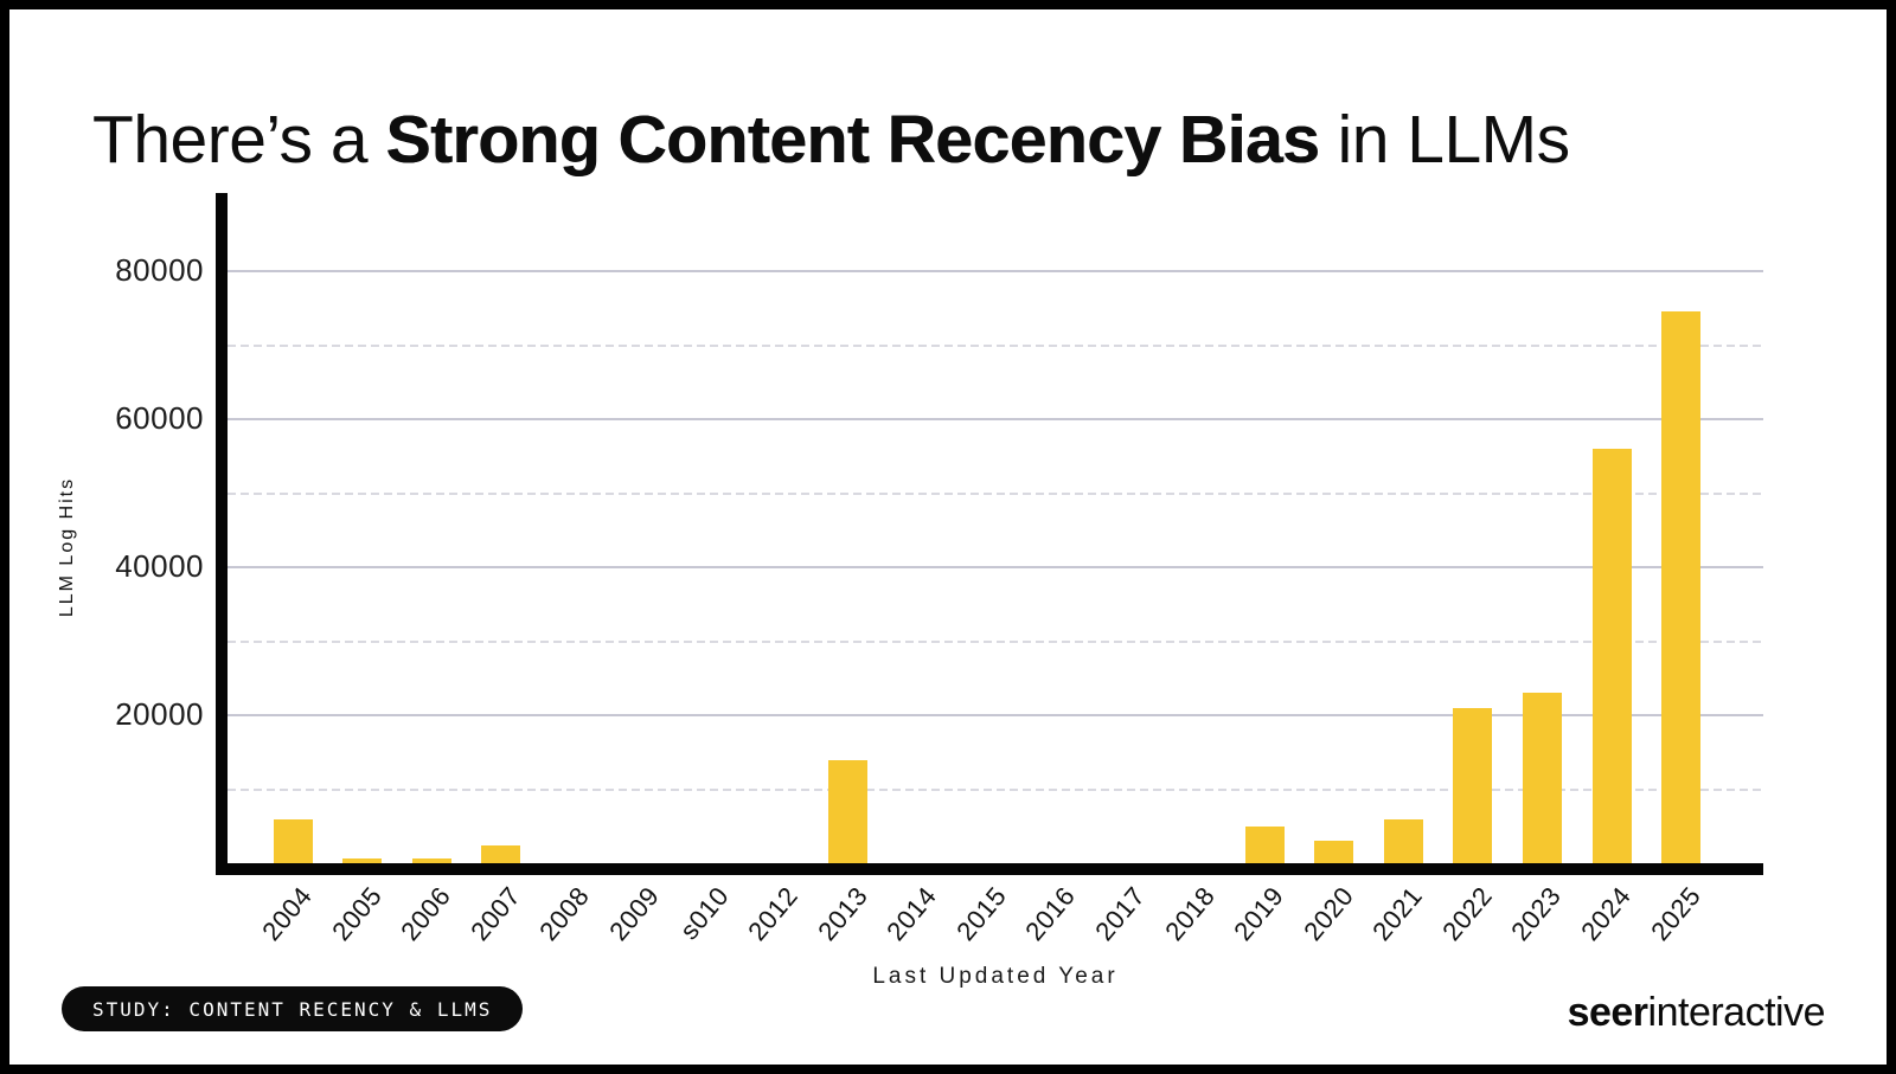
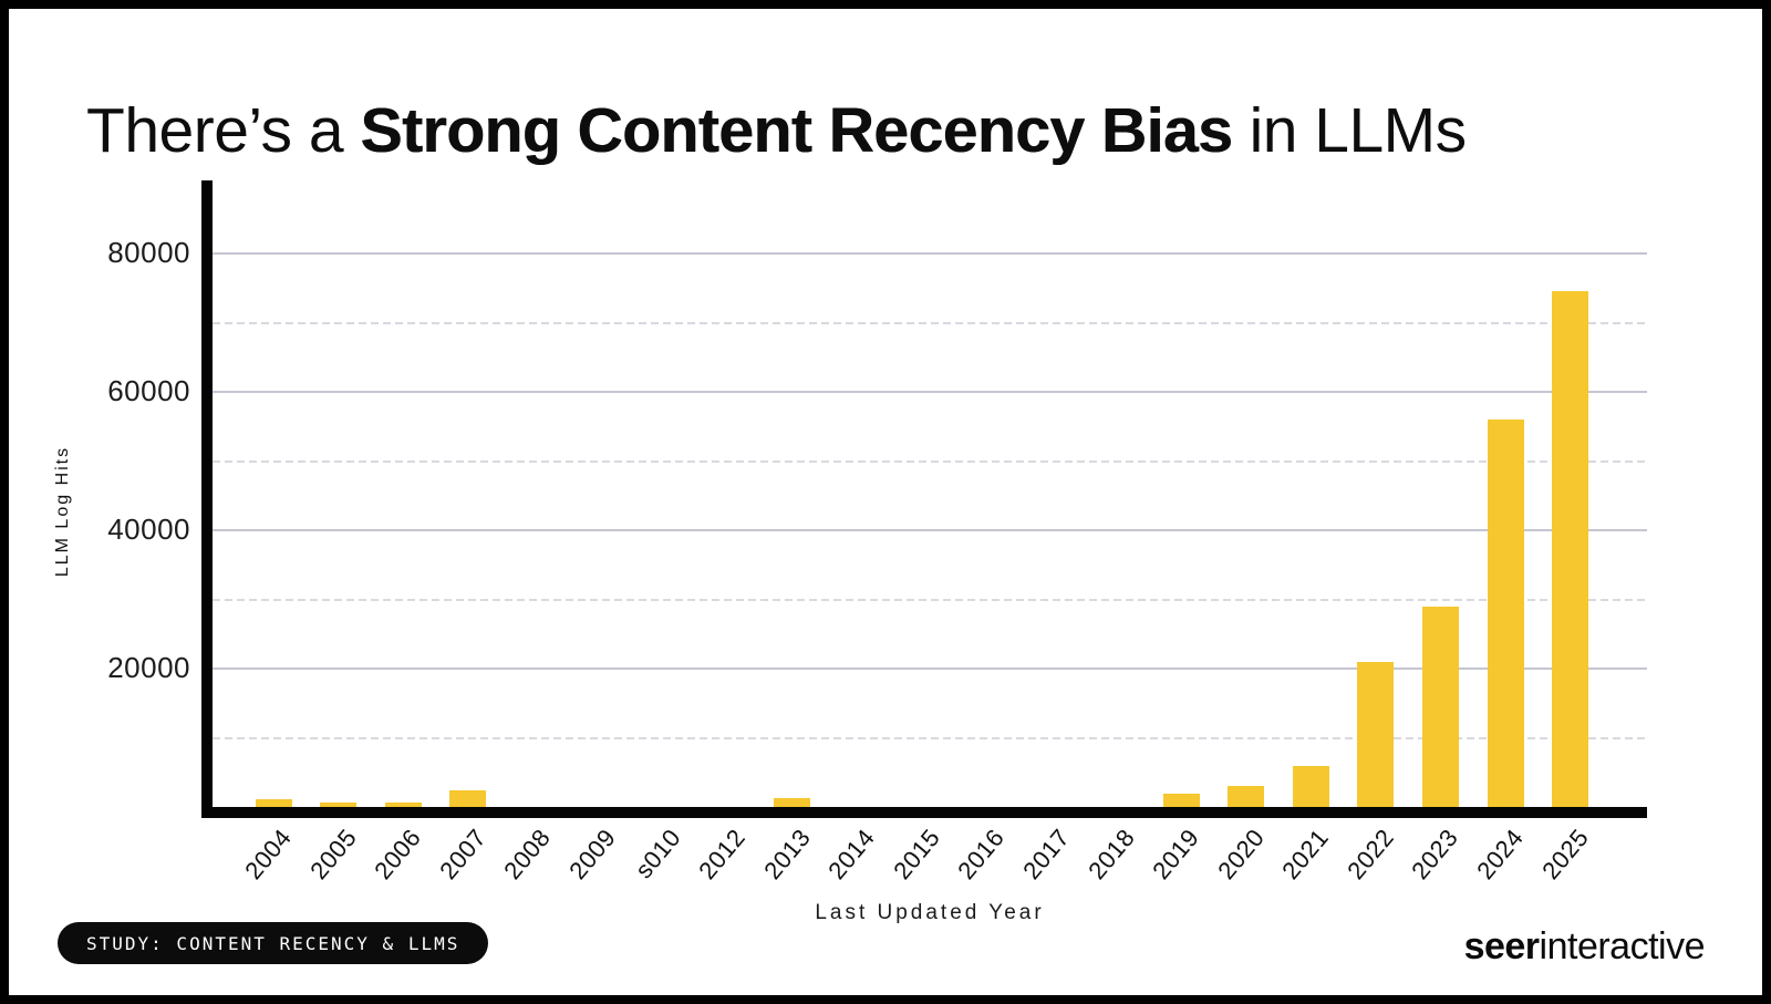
2004: 6000 -> 1000
2013: 14000 -> 1000
2019: 5000 -> 2000
2023: 23000 -> 29000
